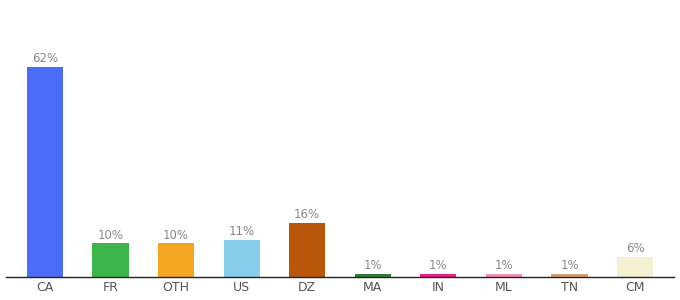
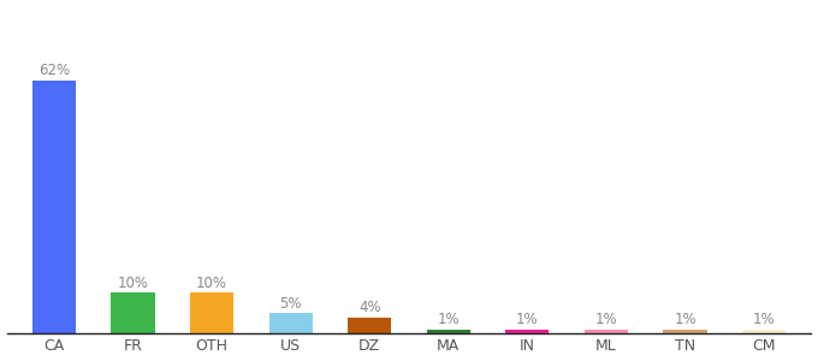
US: 11% -> 5%
DZ: 16% -> 4%
CM: 6% -> 1%
